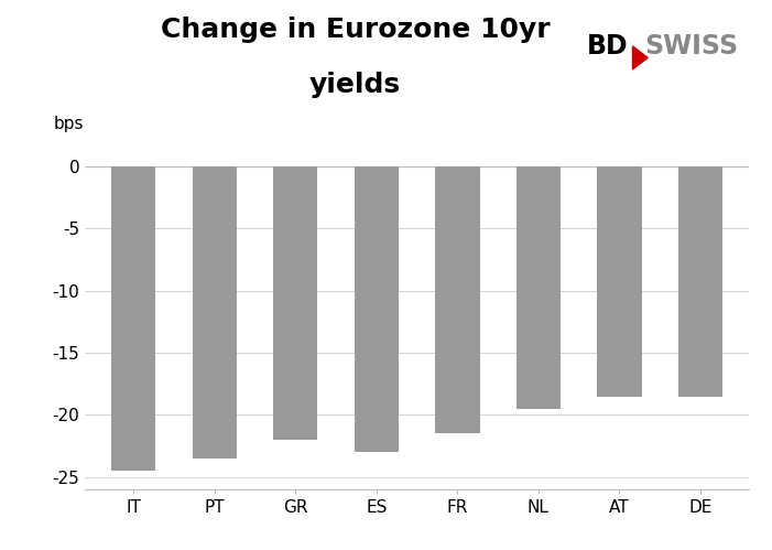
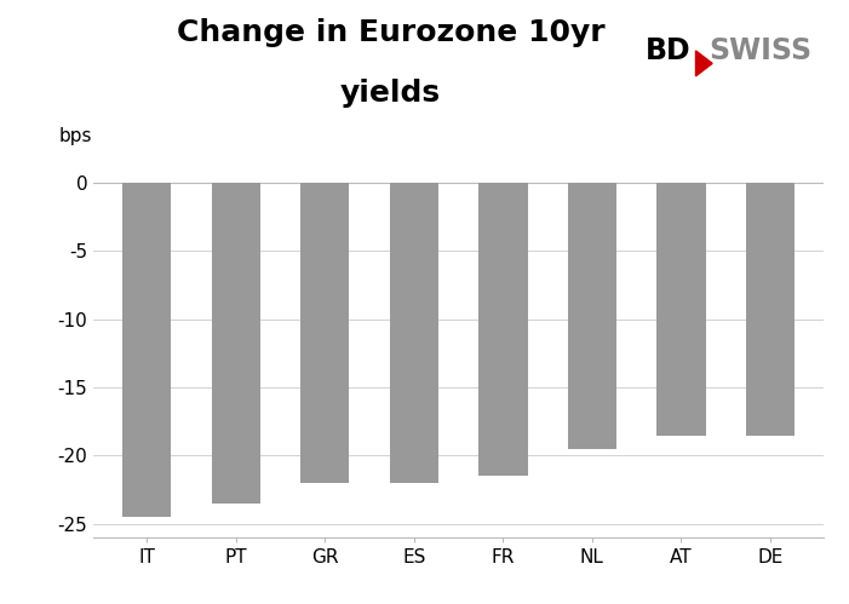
ES: -23.0 -> -22.0
